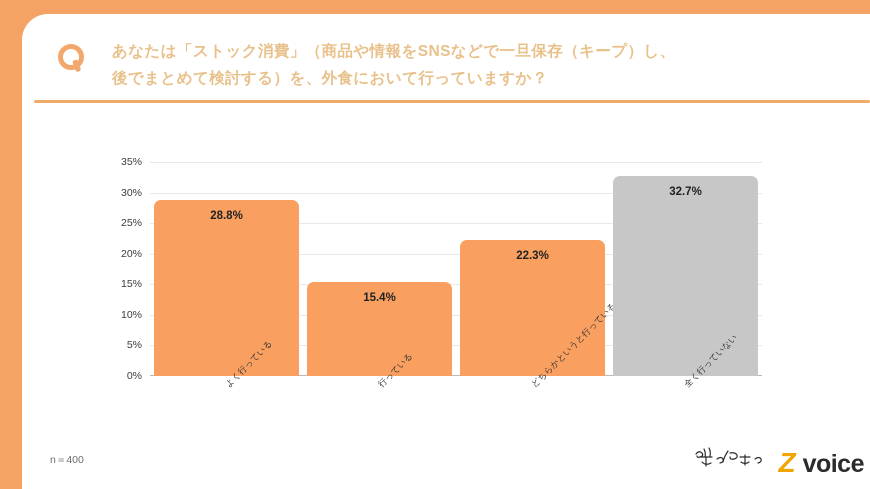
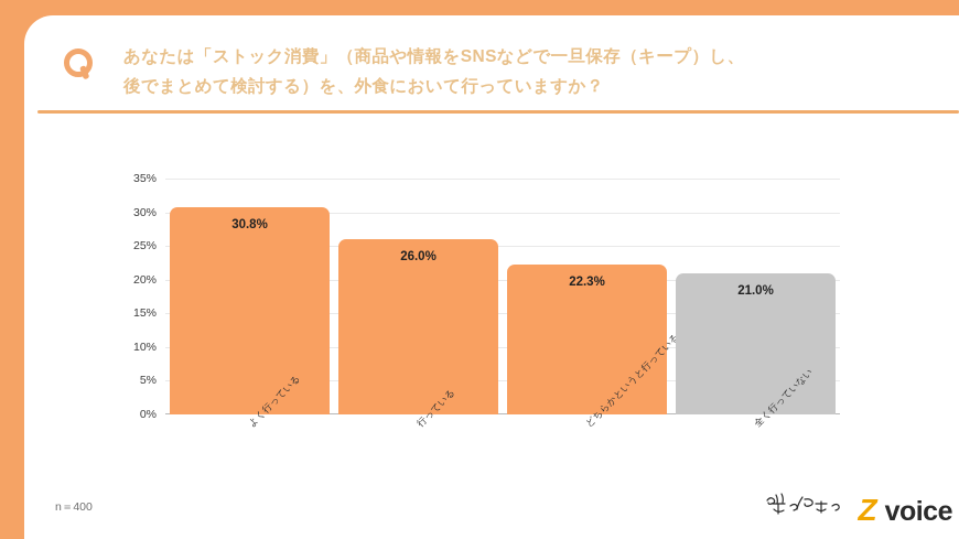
よく行っている: 28.8% -> 30.8%
行っている: 15.4% -> 26.0%
全く行っていない: 32.7% -> 21.0%
